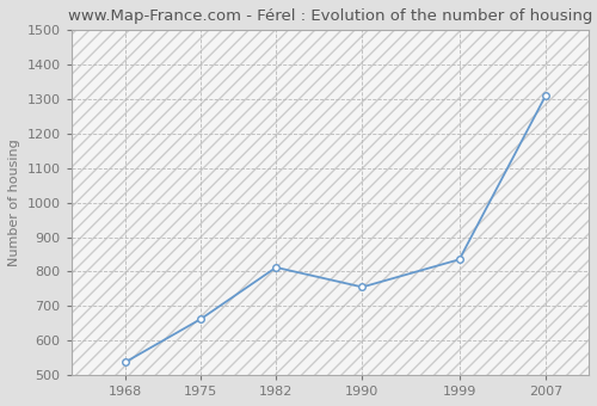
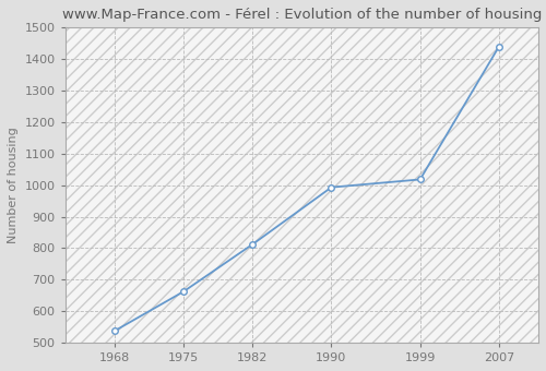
1990: 755 -> 993
1999: 835 -> 1018
2007: 1310 -> 1440
